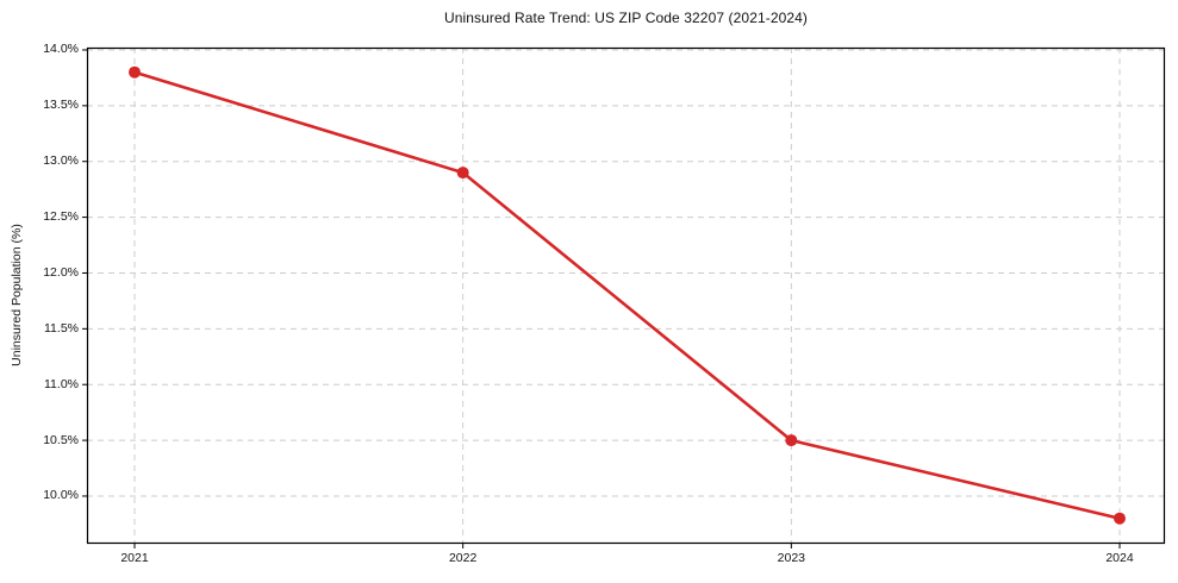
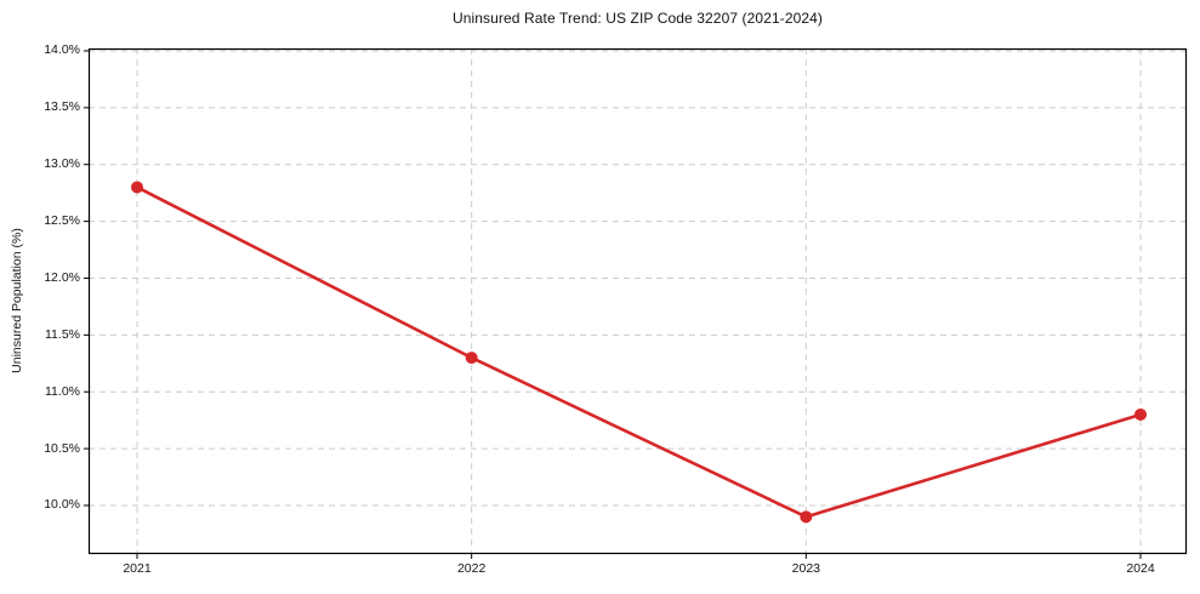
2021: 13.8% -> 12.8%
2022: 12.9% -> 11.3%
2023: 10.5% -> 9.9%
2024: 9.8% -> 10.8%
